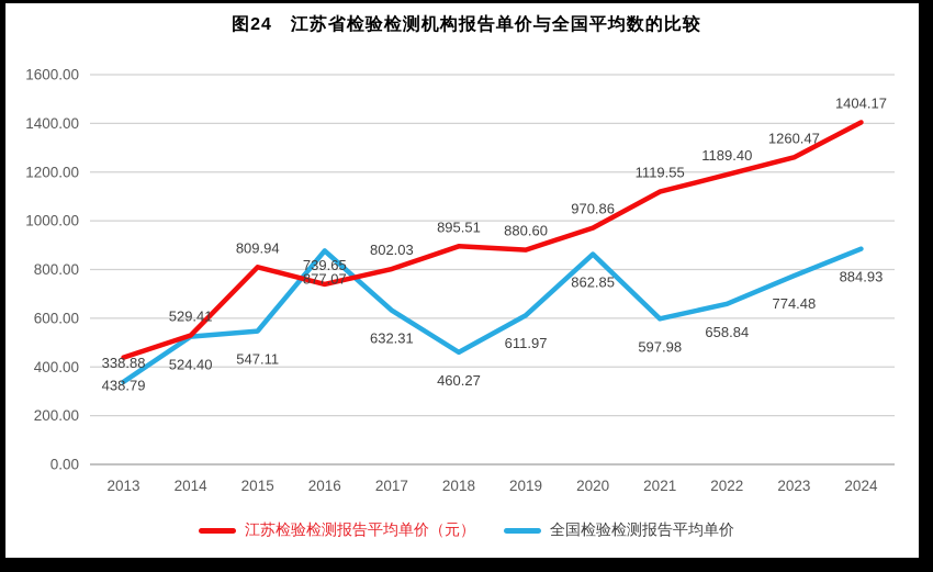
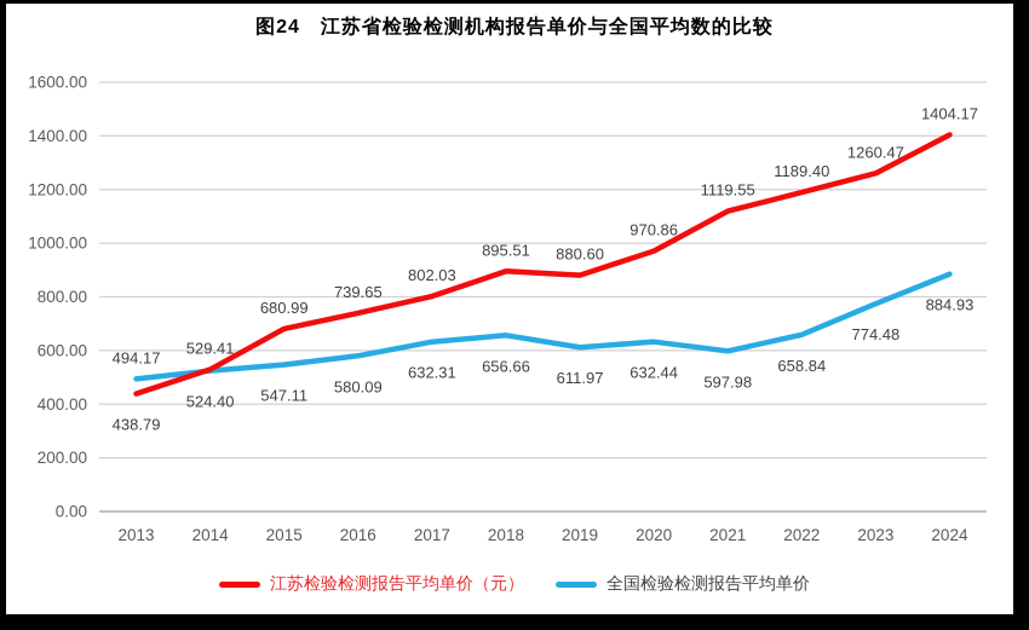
全国检验检测报告平均单价/2013: 338.88 -> 494.17
江苏检验检测报告平均单价（元）/2015: 809.94 -> 680.99
全国检验检测报告平均单价/2016: 877.07 -> 580.09
全国检验检测报告平均单价/2018: 460.27 -> 656.66
全国检验检测报告平均单价/2020: 862.85 -> 632.44
